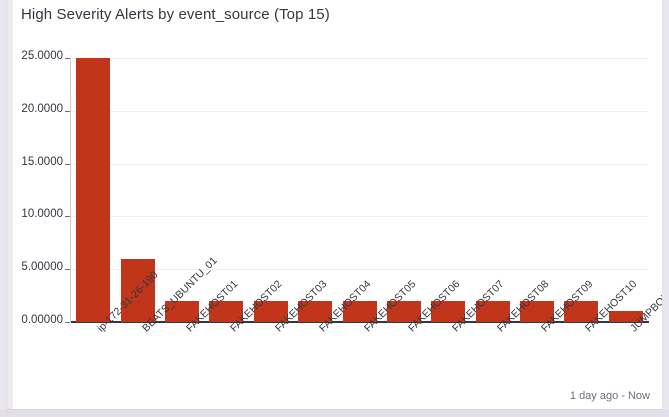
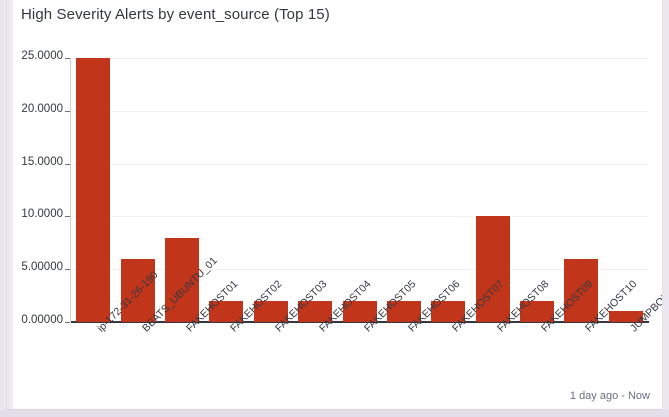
FAKEHOST01: 2 -> 8
FAKEHOST08: 2 -> 10
FAKEHOST10: 2 -> 6
